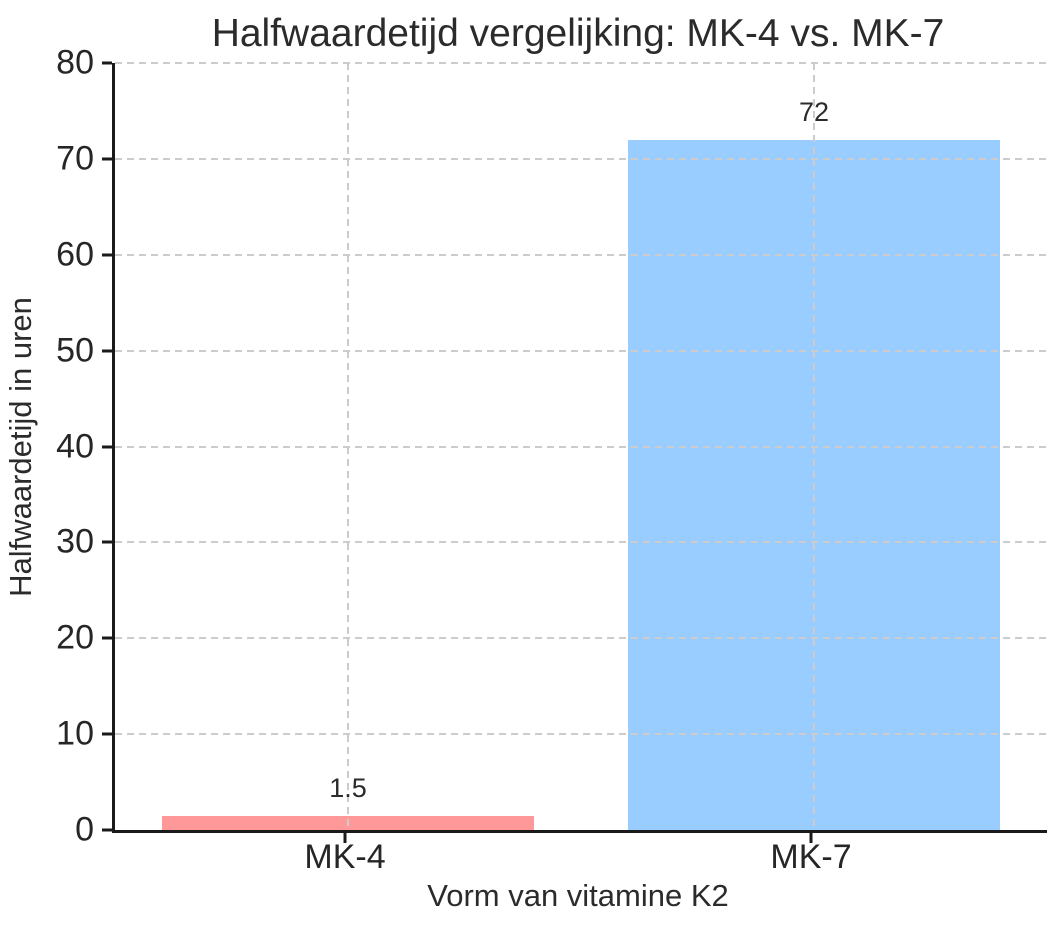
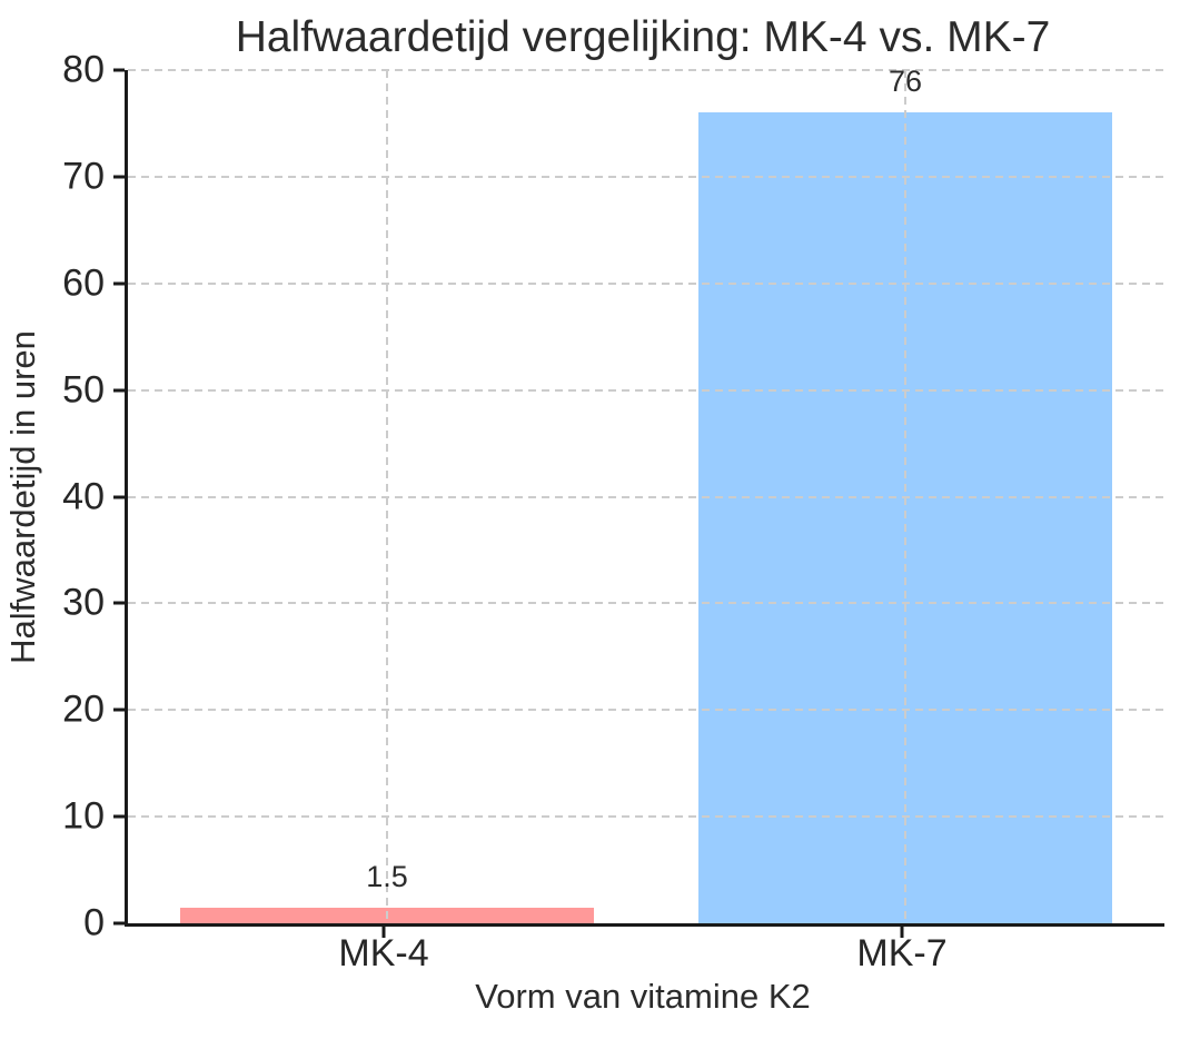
MK-7: 72 -> 76
